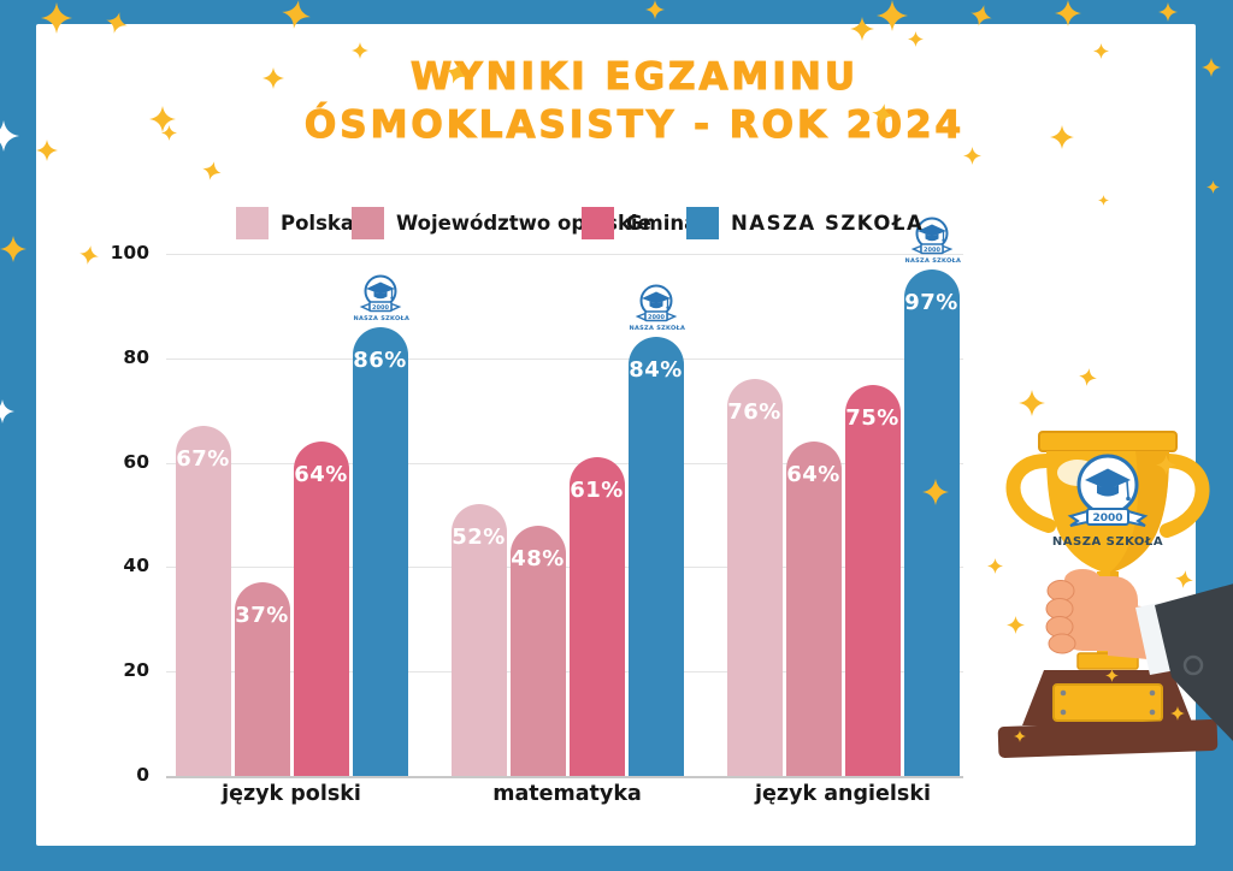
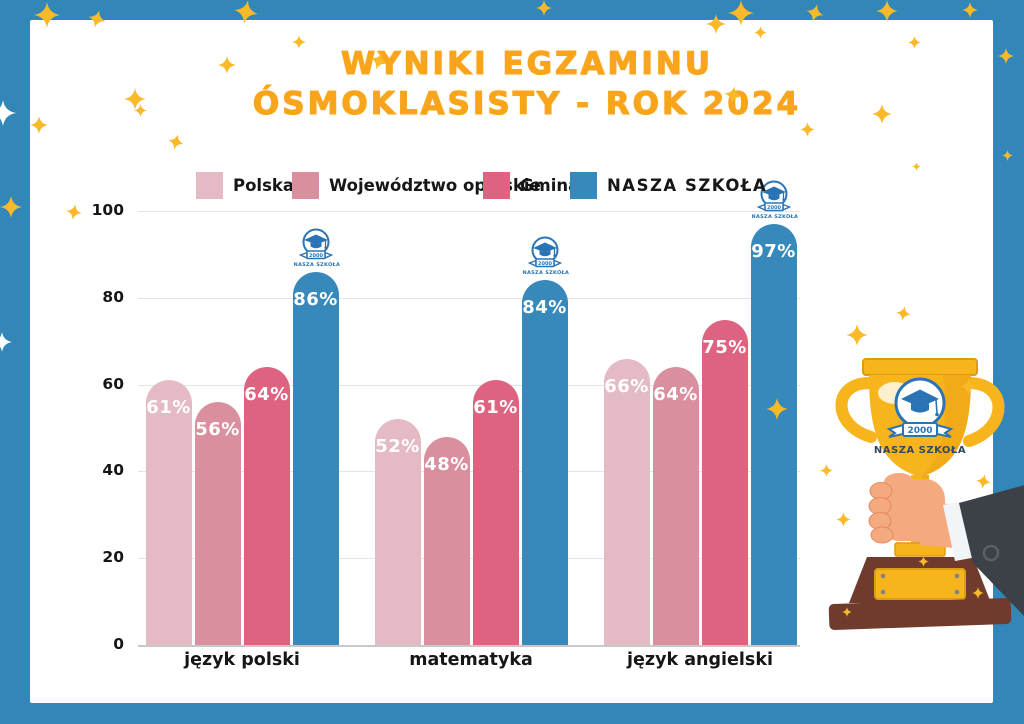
Polska/język polski: 67% -> 61%
Województwo opolskie/język polski: 37% -> 56%
Polska/język angielski: 76% -> 66%
